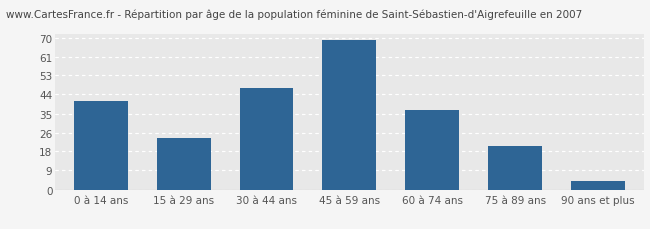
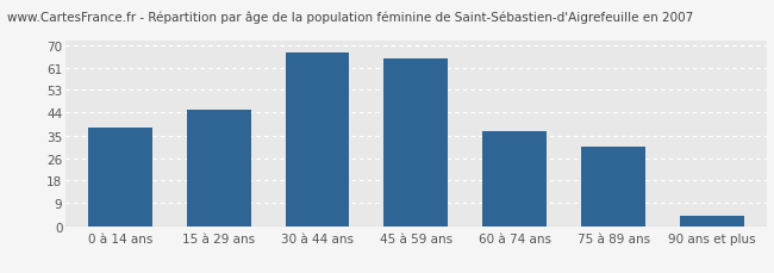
0 à 14 ans: 41 -> 38
15 à 29 ans: 24 -> 45
30 à 44 ans: 47 -> 67
45 à 59 ans: 69 -> 65
75 à 89 ans: 20 -> 31
